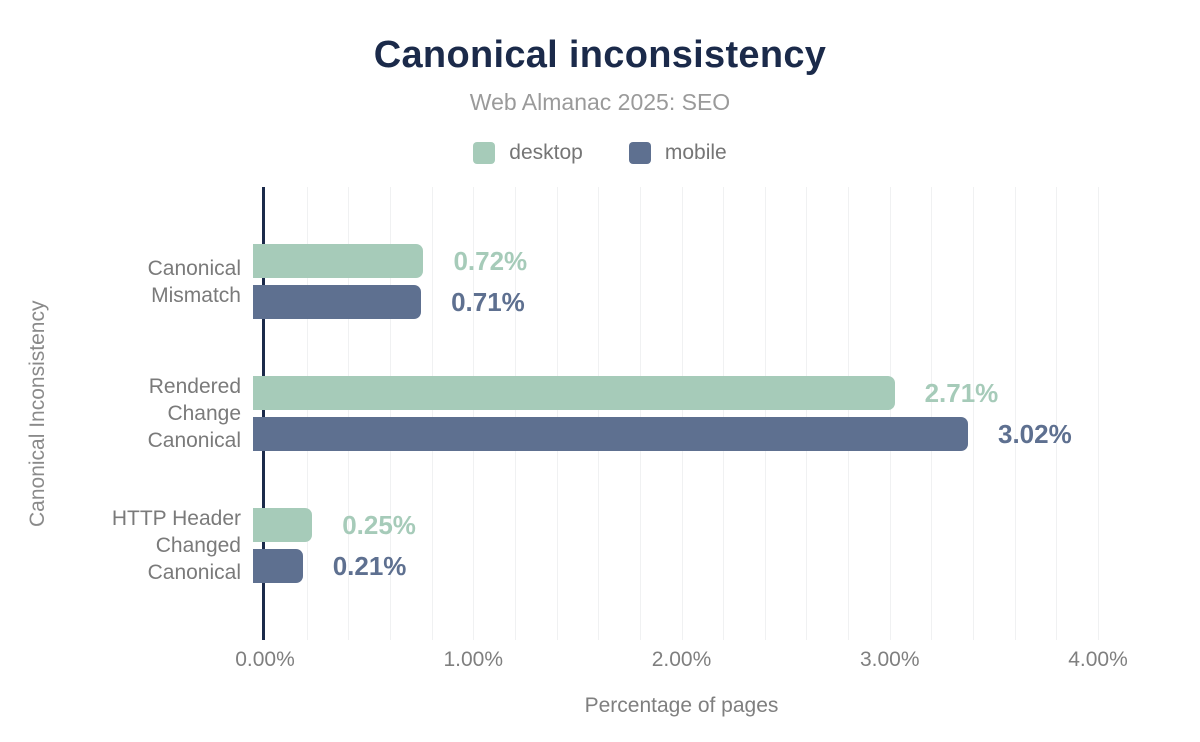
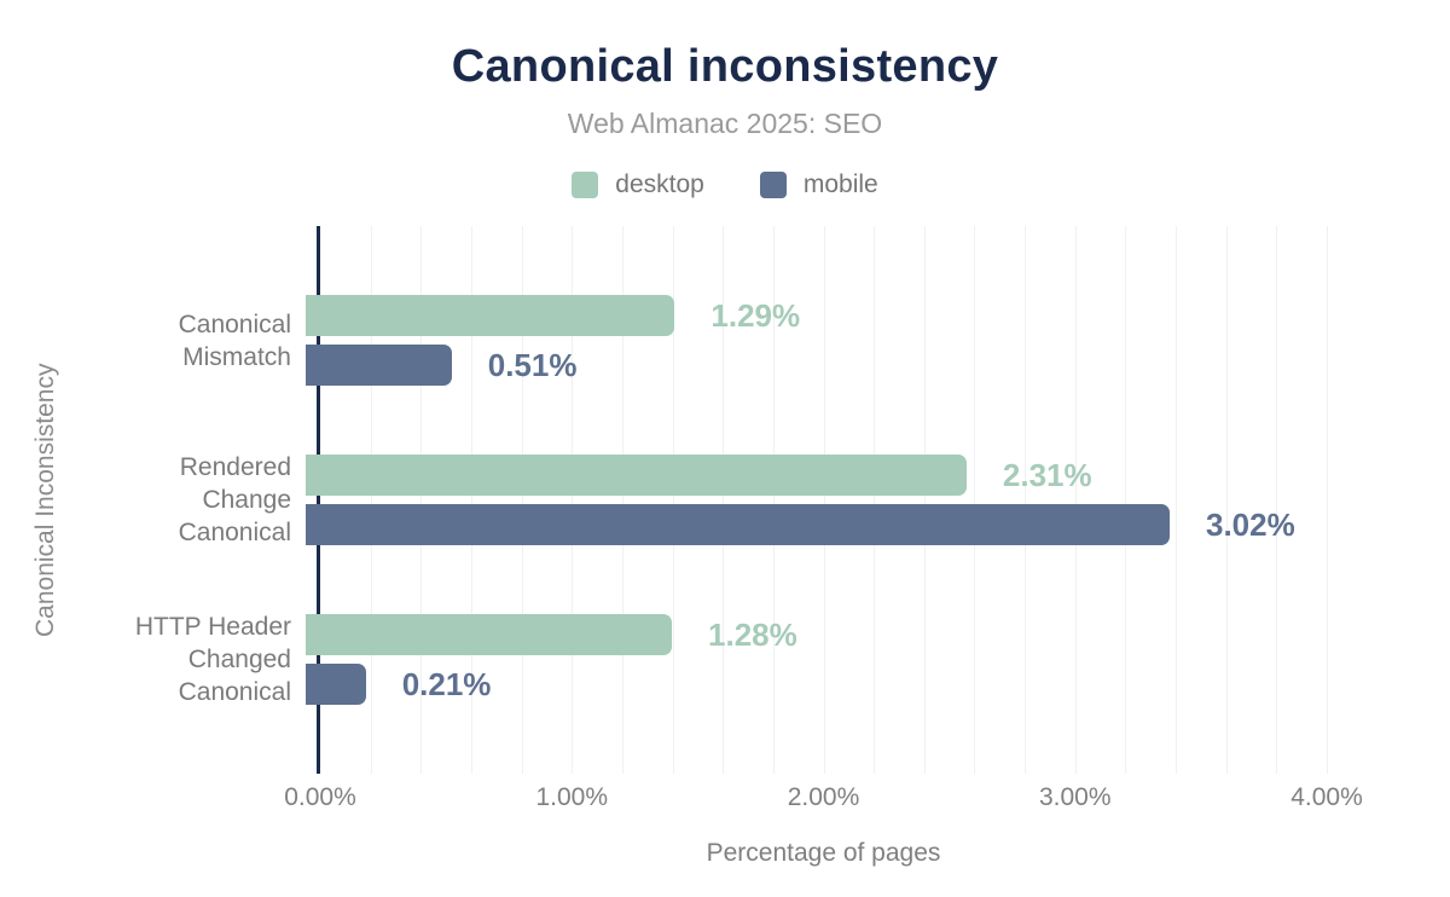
desktop/Canonical Mismatch: 0.72% -> 1.29%
mobile/Canonical Mismatch: 0.71% -> 0.51%
desktop/Rendered Change Canonical: 2.71% -> 2.31%
desktop/HTTP Header Changed Canonical: 0.25% -> 1.28%
